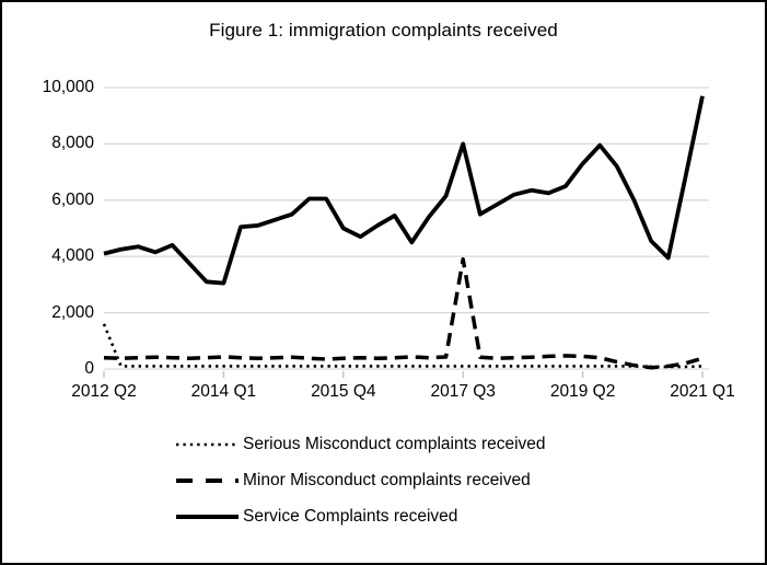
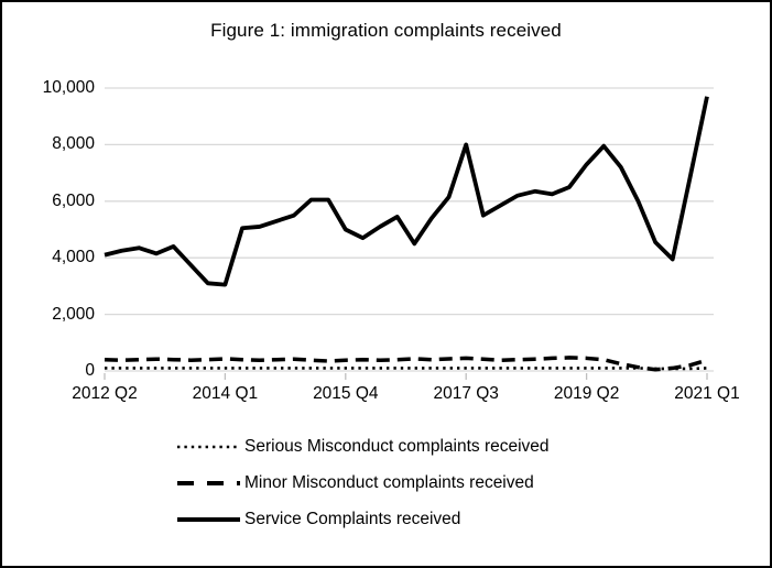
Serious Misconduct complaints received/2012 Q2: 1600 -> 100
Minor Misconduct complaints received/2017 Q3: 3900 -> 400
